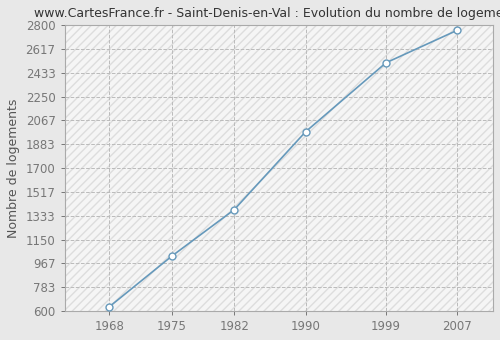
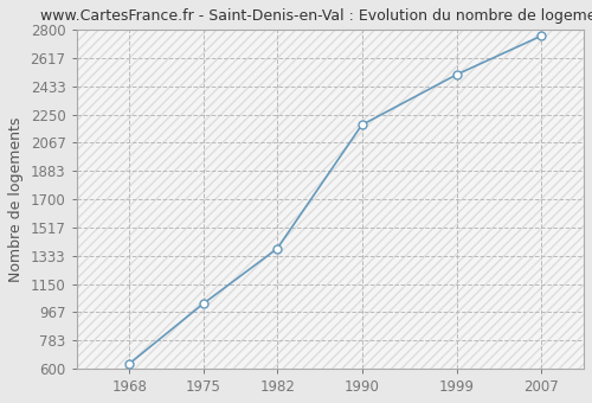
1990: 1980 -> 2180
